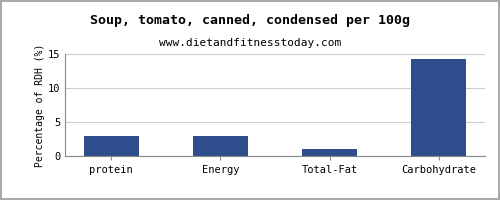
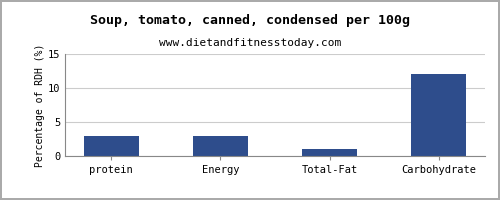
Carbohydrate: 14.2 -> 12.1
